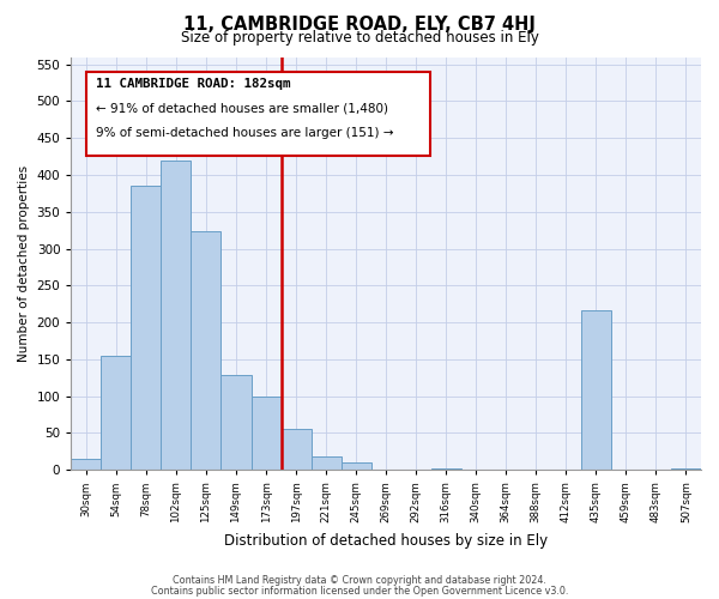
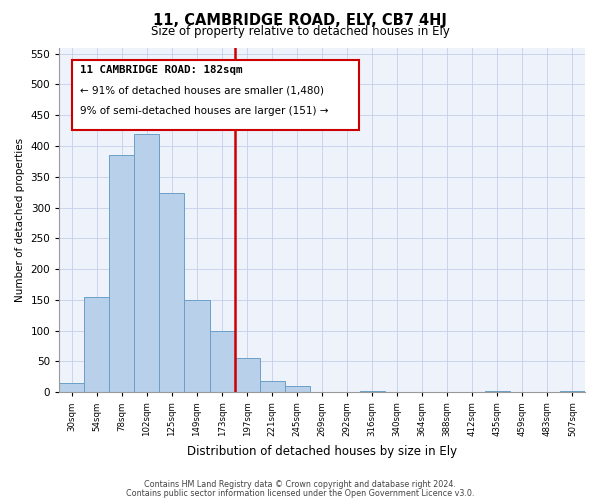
149sqm: 128 -> 150
435sqm: 216 -> 2
